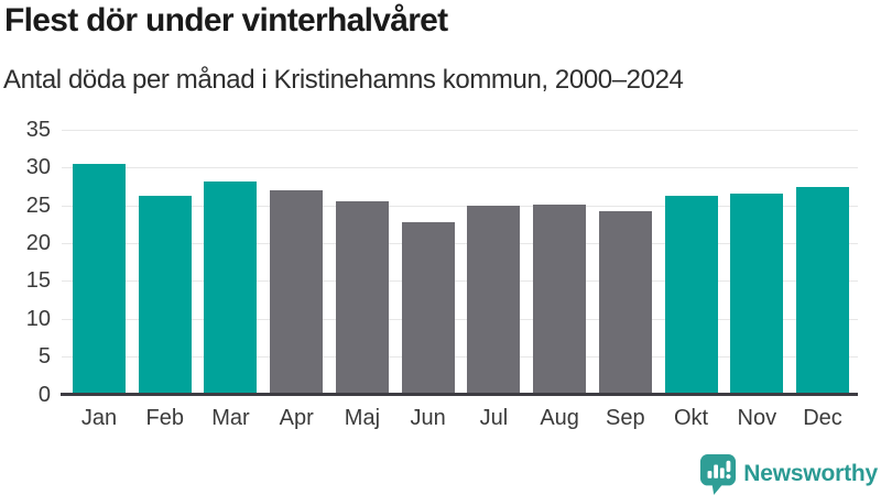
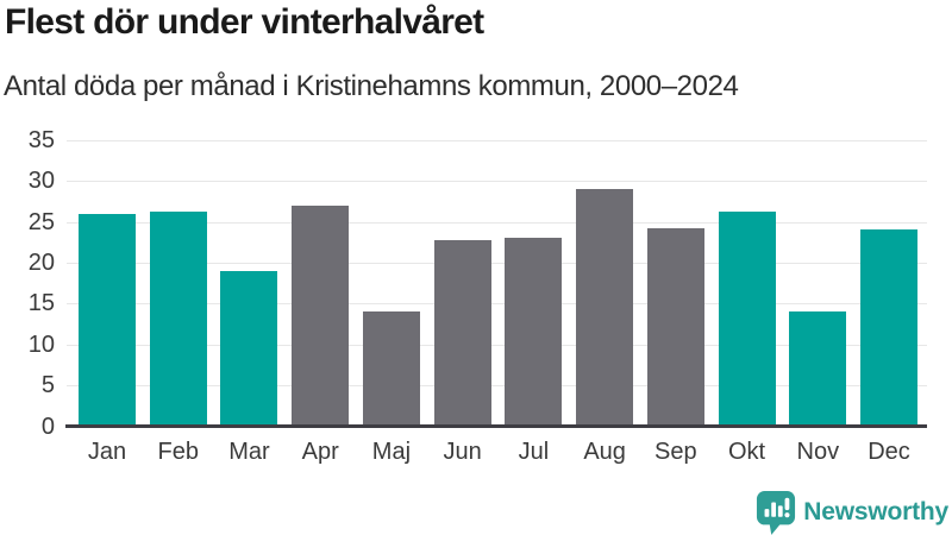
Jan: 30 -> 26
Mar: 28 -> 19
Maj: 26 -> 14
Jul: 25 -> 23
Aug: 25 -> 29
Nov: 26 -> 14
Dec: 27 -> 24
